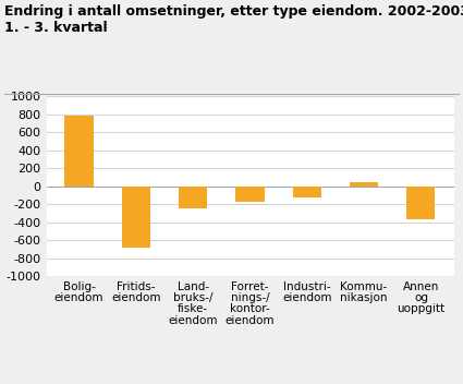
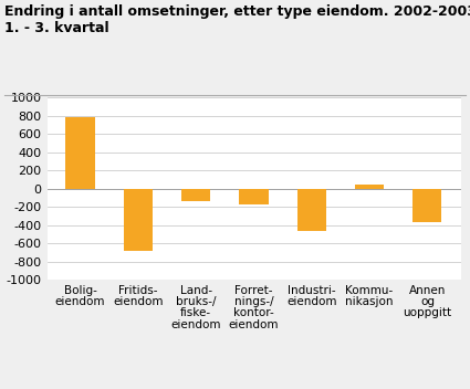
Land- bruks-/ fiske- eiendom: -250 -> -140
Industri- eiendom: -130 -> -460
